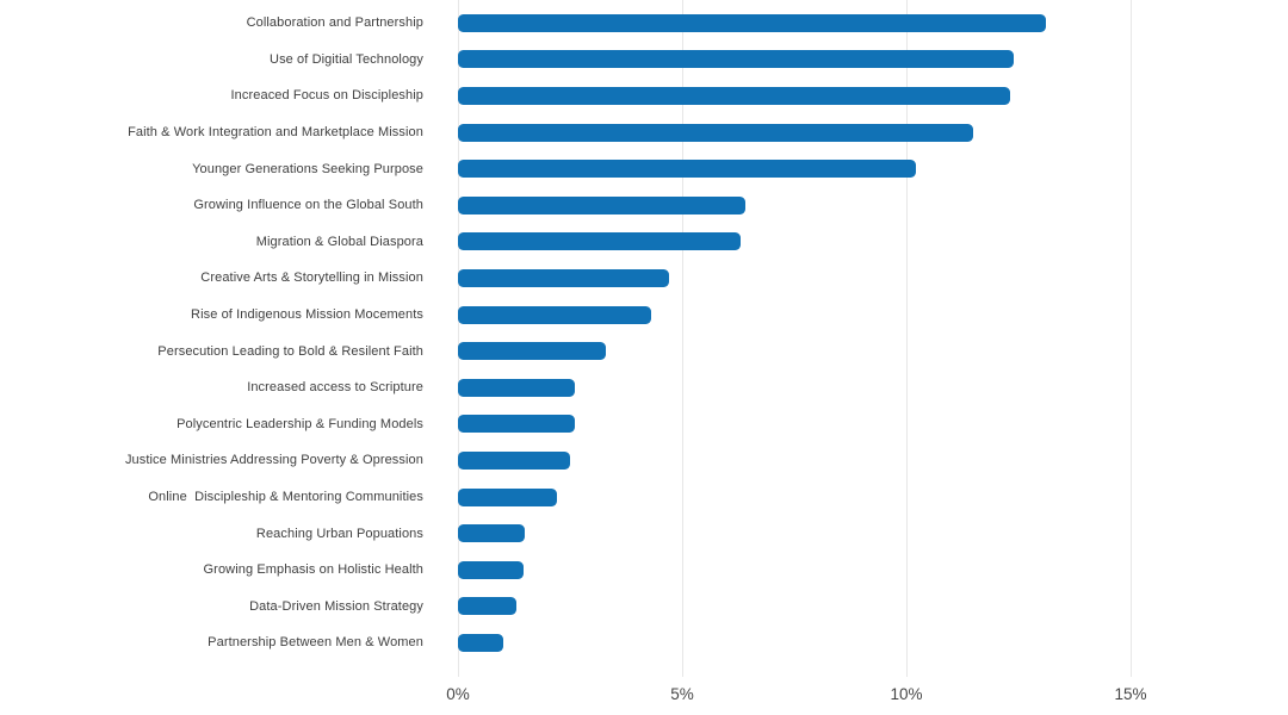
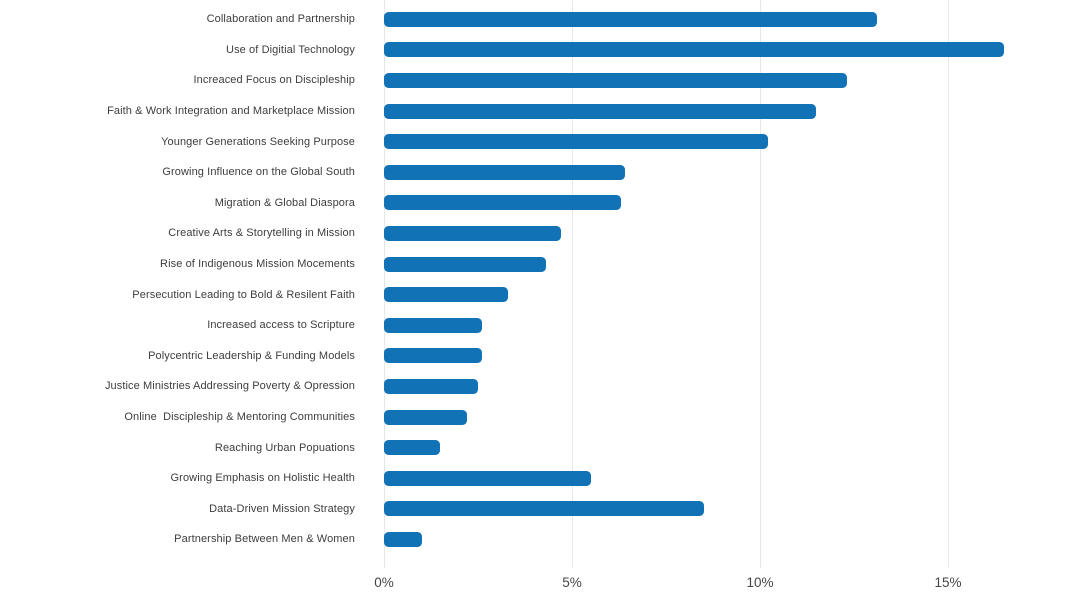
Use of Digitial Technology: 12.4% -> 16.5%
Growing Emphasis on Holistic Health: 1.4% -> 5.5%
Data-Driven Mission Strategy: 1.3% -> 8.5%
